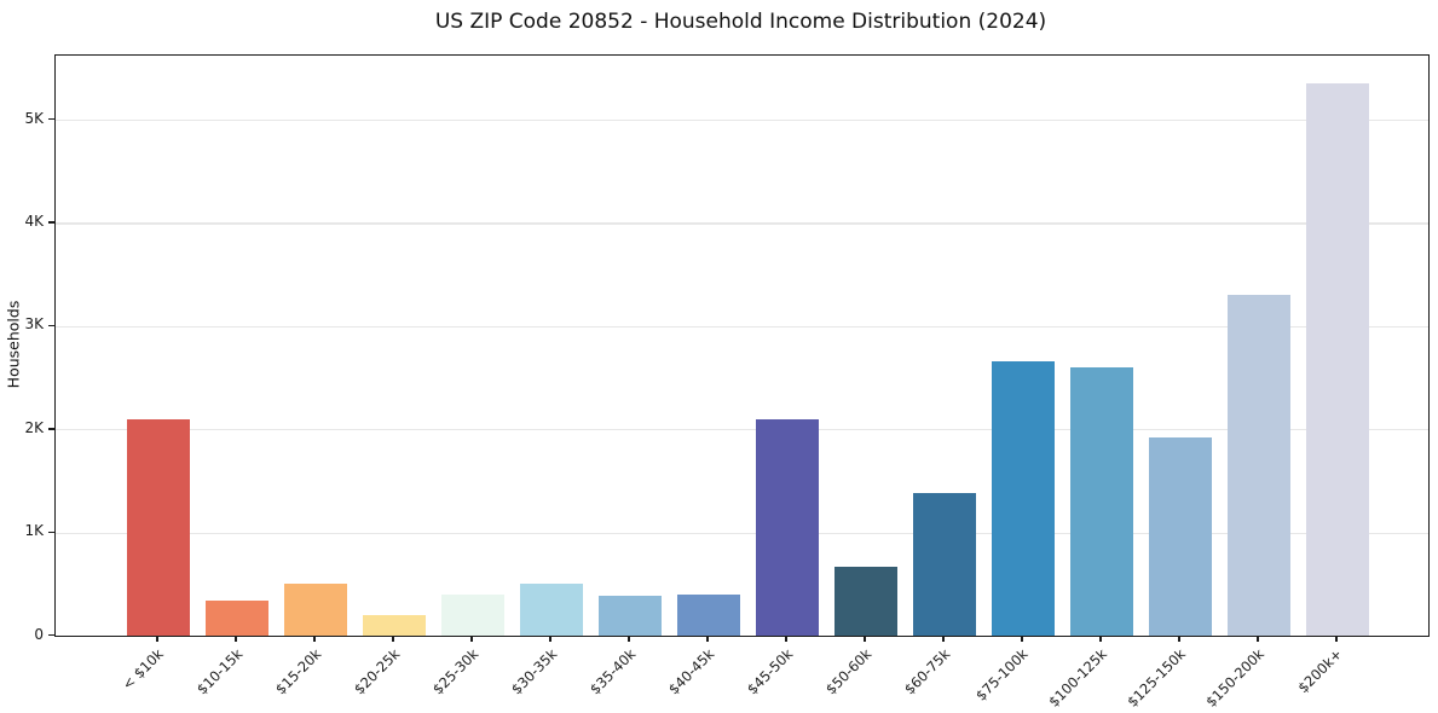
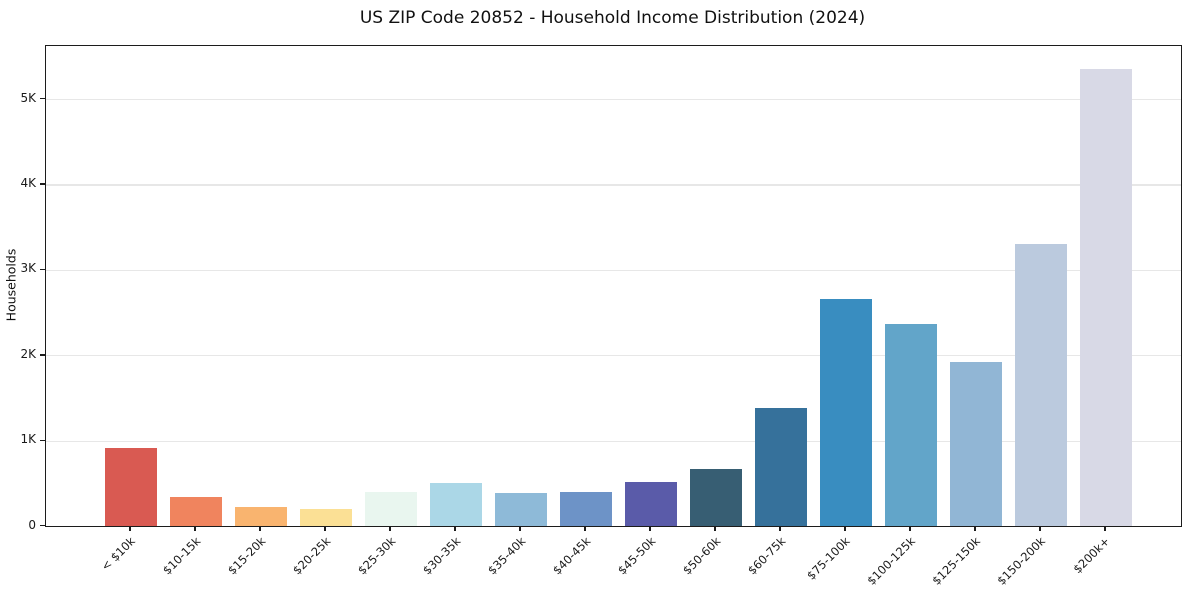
< $10k: 2.1K -> 0.9K
$15-20k: 0.5K -> 0.2K
$45-50k: 2.1K -> 0.5K
$100-125k: 2.6K -> 2.4K
